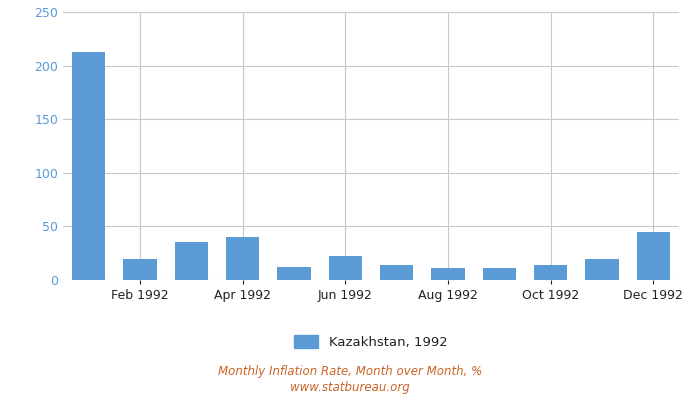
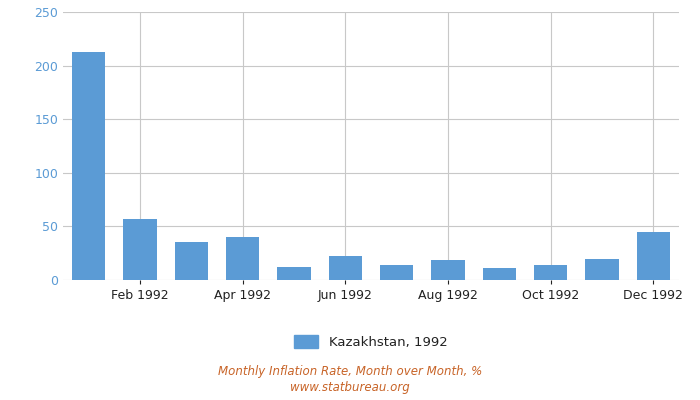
Feb 1992: 20 -> 57
Aug 1992: 11 -> 19
